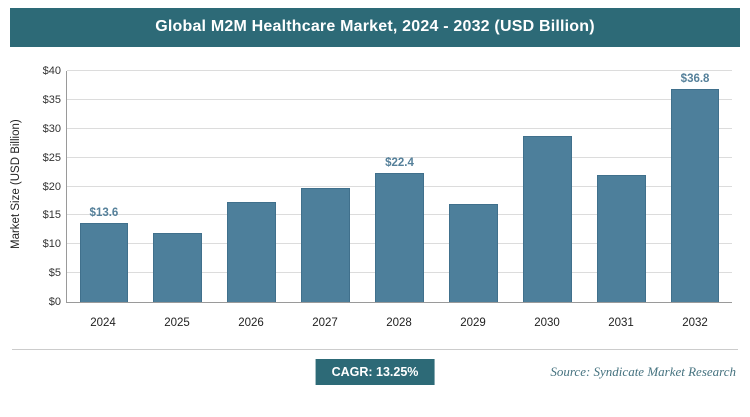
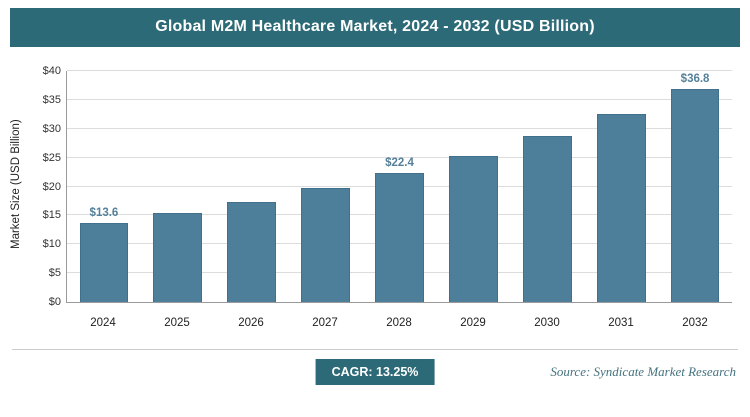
2025: $12 -> $15
2029: $17 -> $25
2031: $22 -> $32
